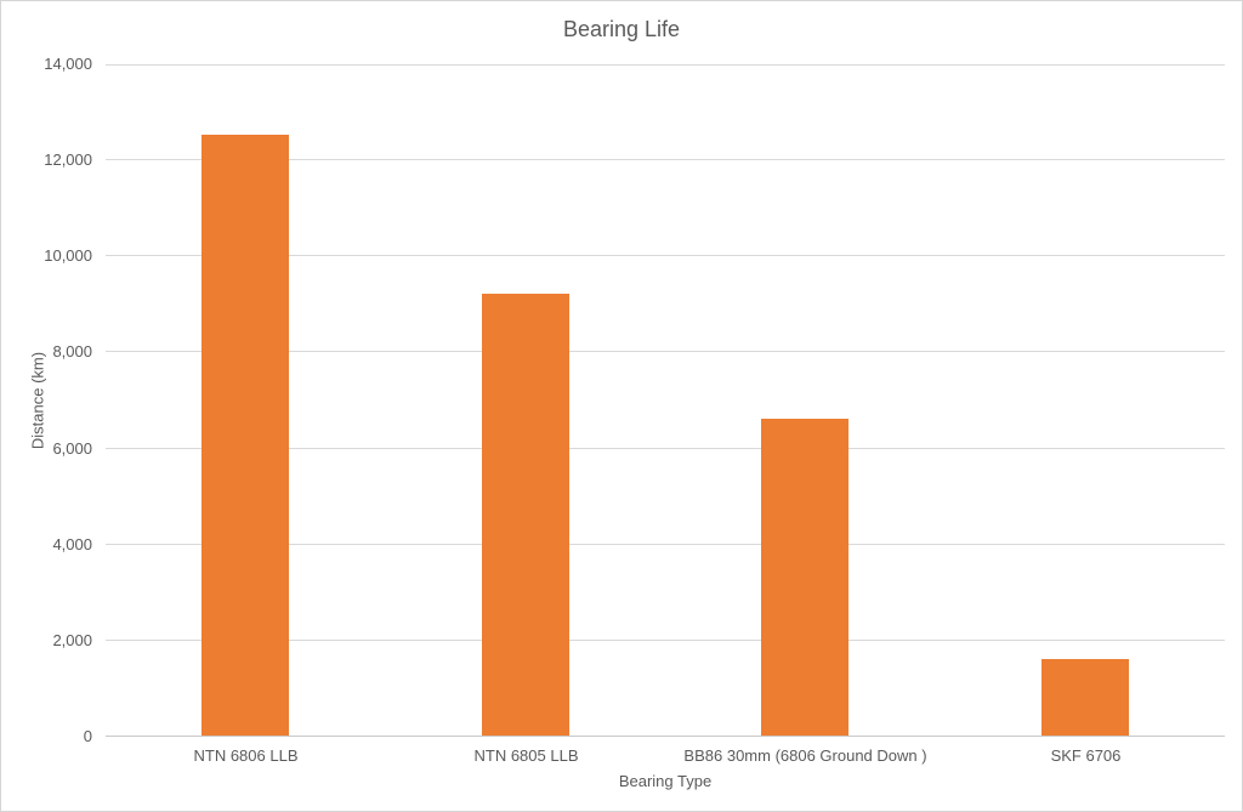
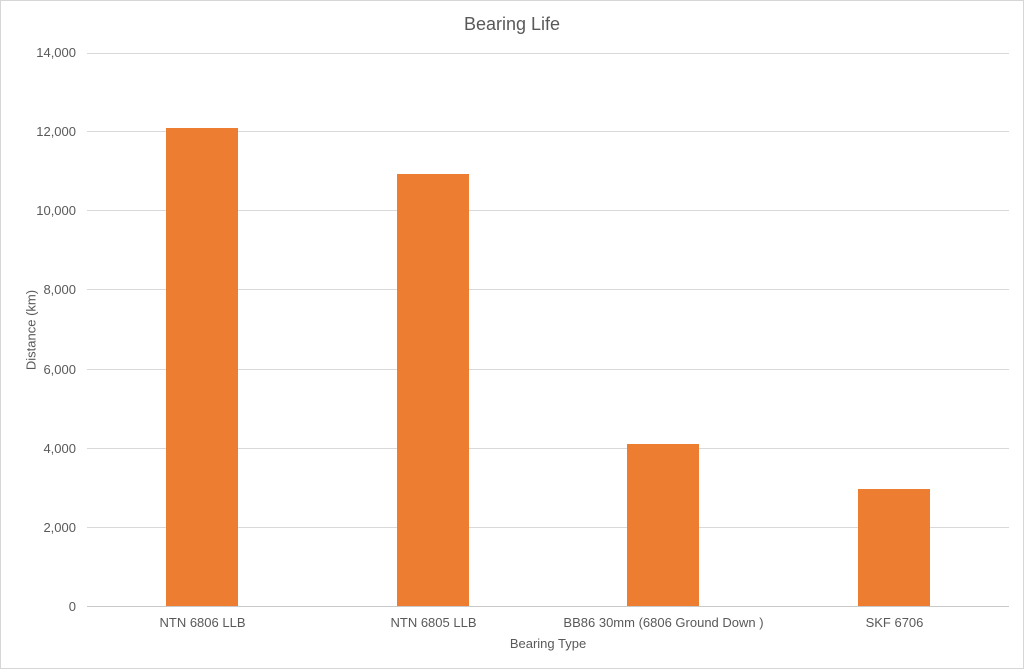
NTN 6806 LLB: 12500 -> 12100
NTN 6805 LLB: 9200 -> 10900
BB86 30mm (6806 Ground Down ): 6600 -> 4100
SKF 6706: 1600 -> 3000
